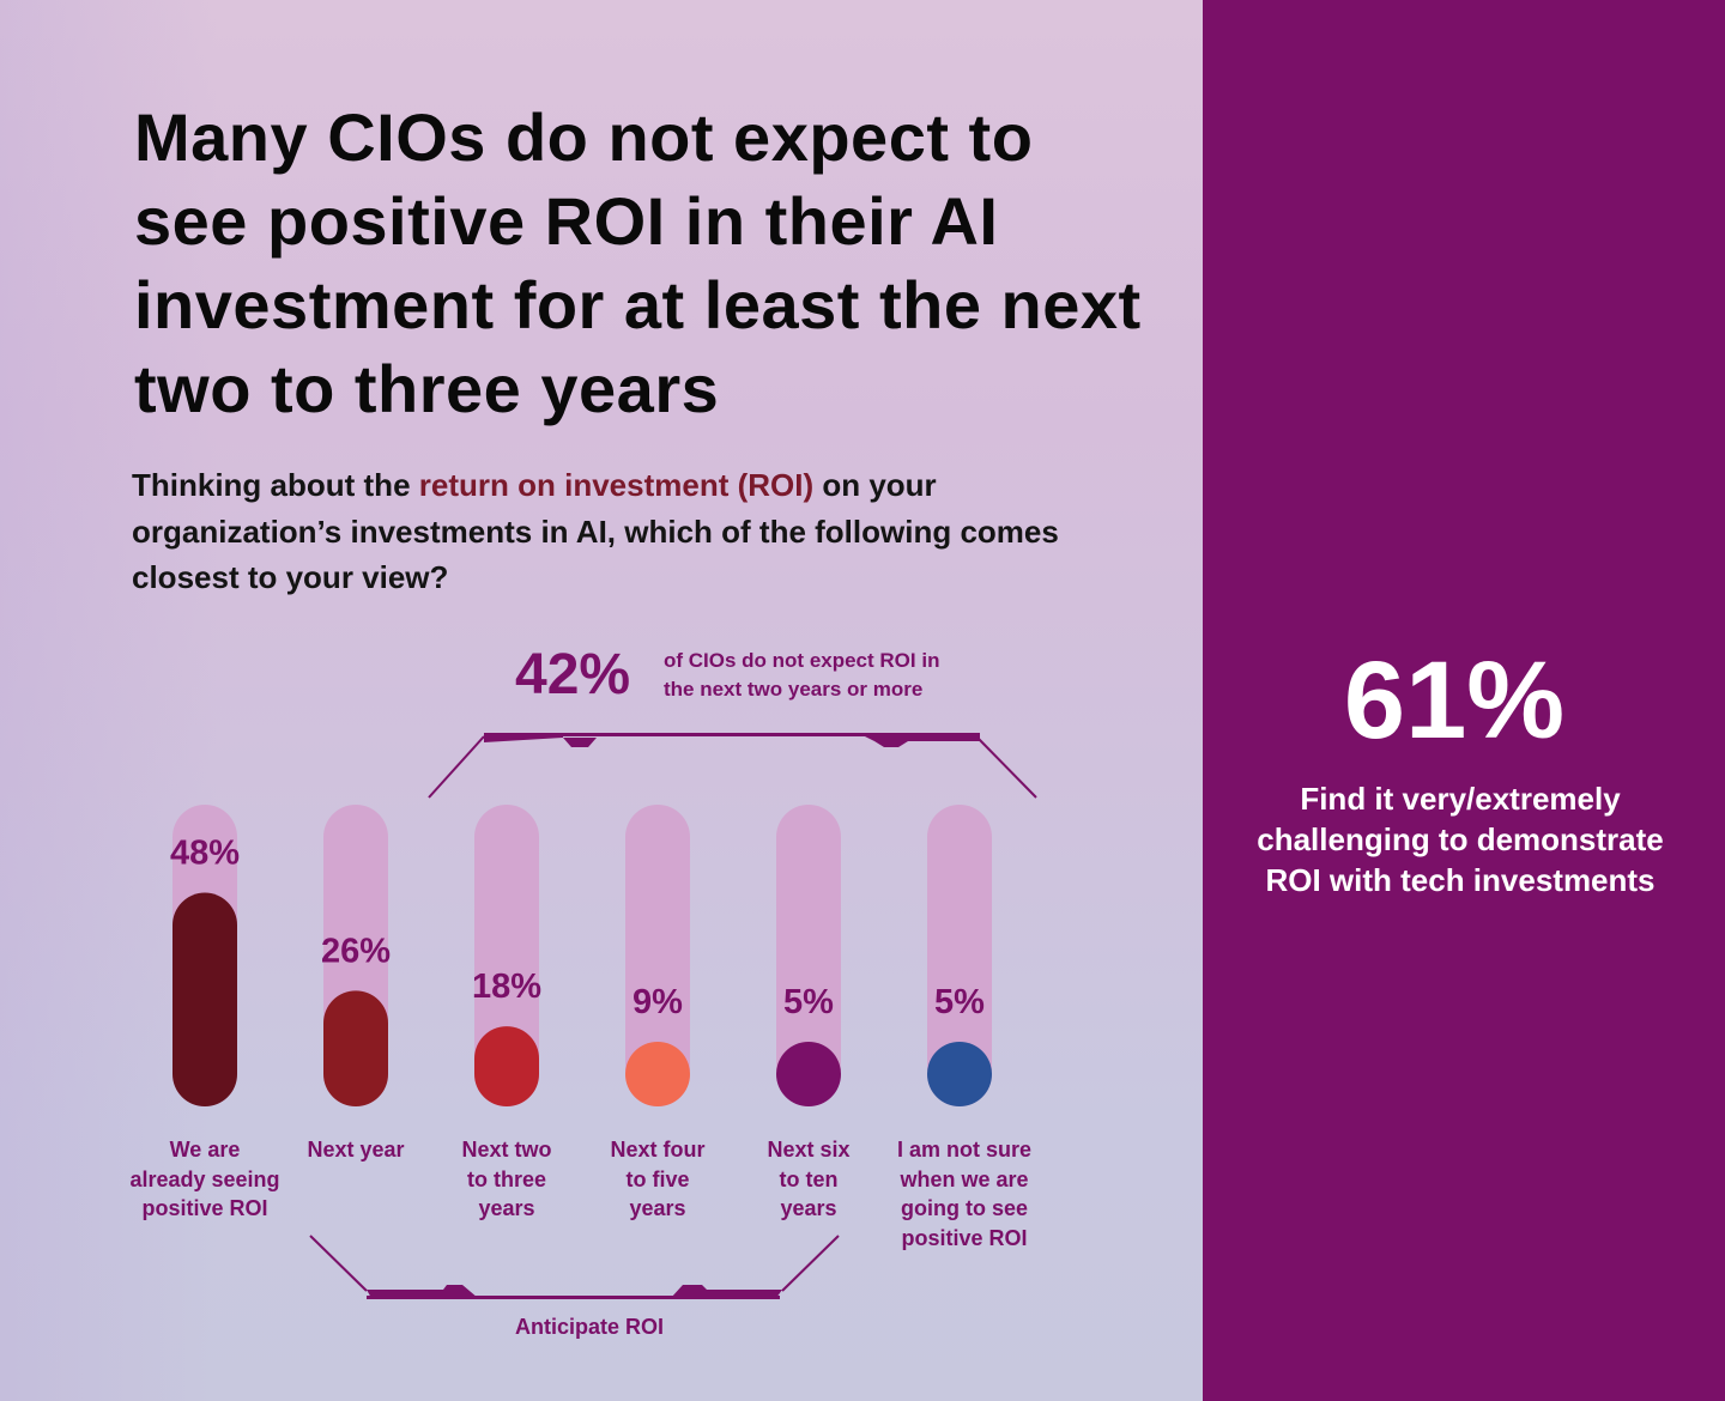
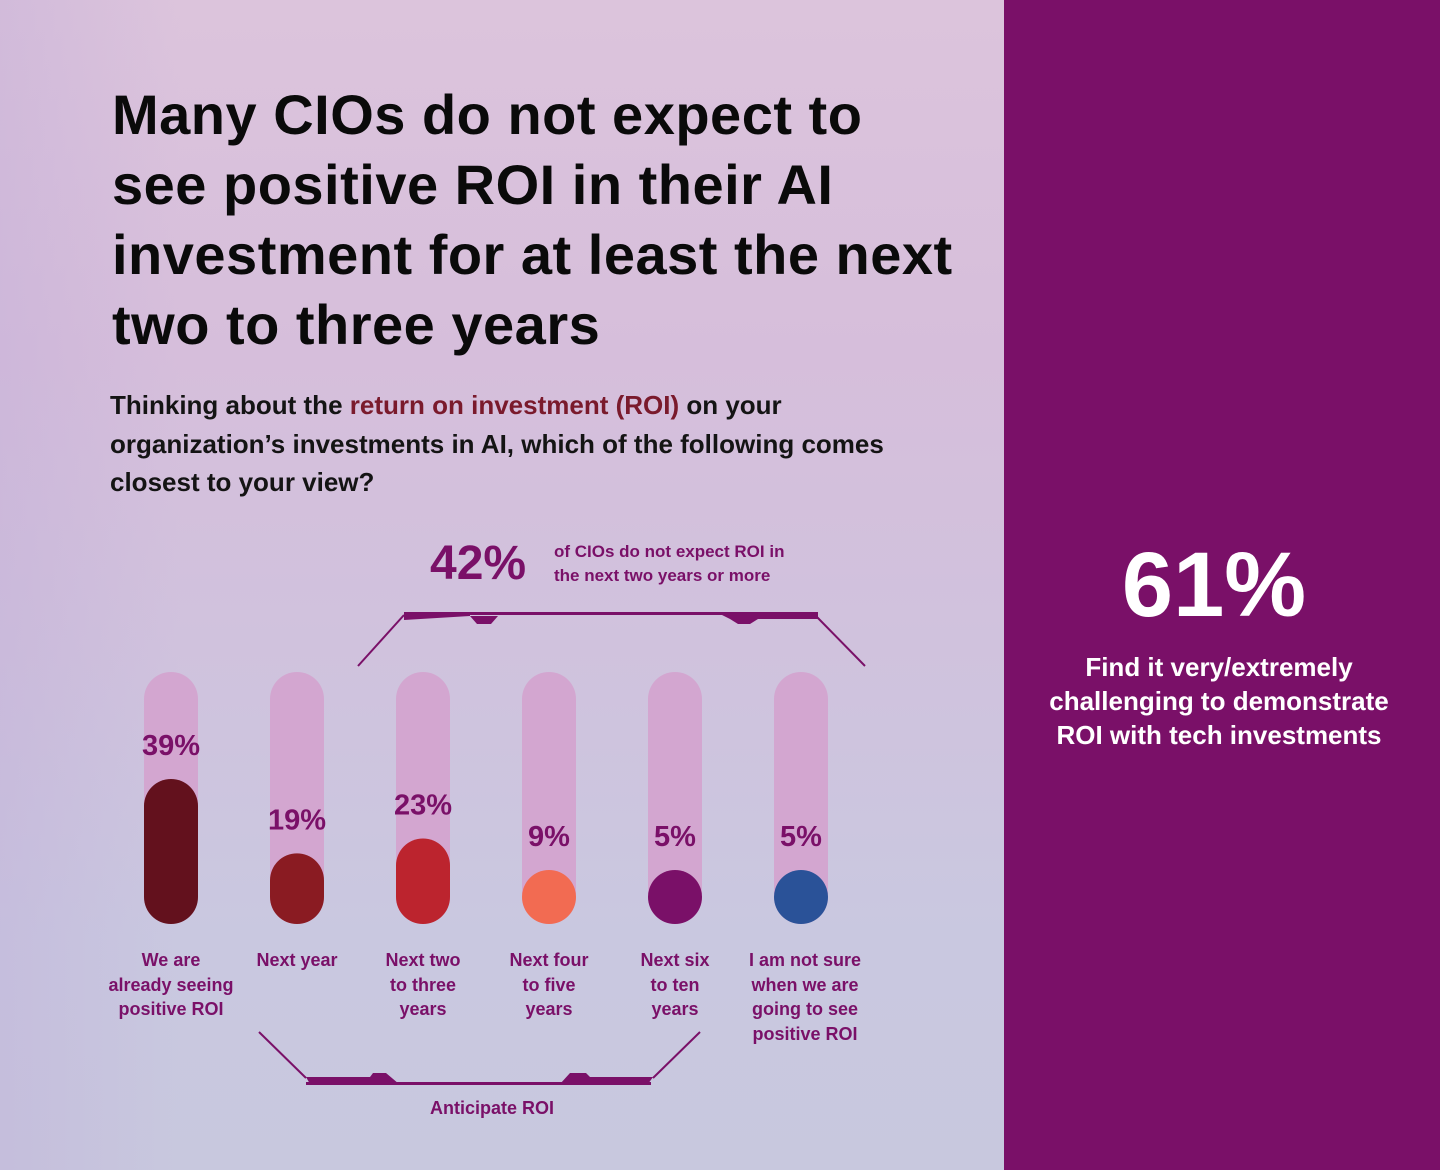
We are already seeing positive ROI: 48% -> 39%
Next year: 26% -> 19%
Next two to three years: 18% -> 23%
